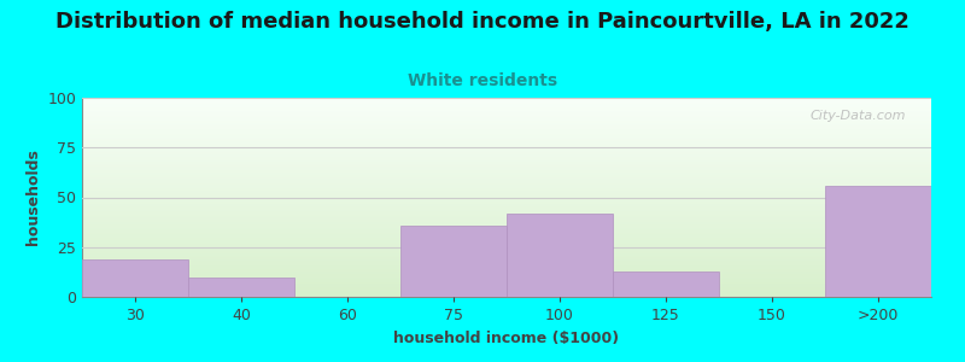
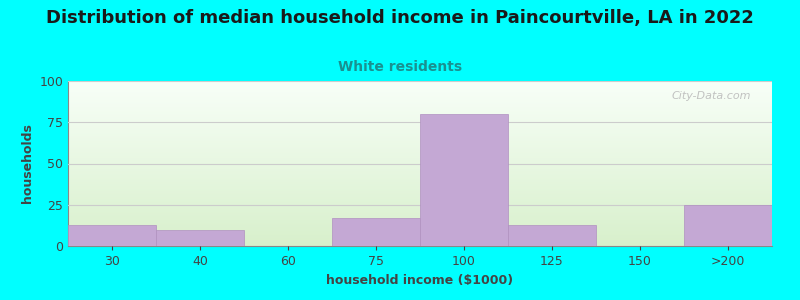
30: 19 -> 13
75: 36 -> 17
100: 42 -> 80
>200: 56 -> 25
